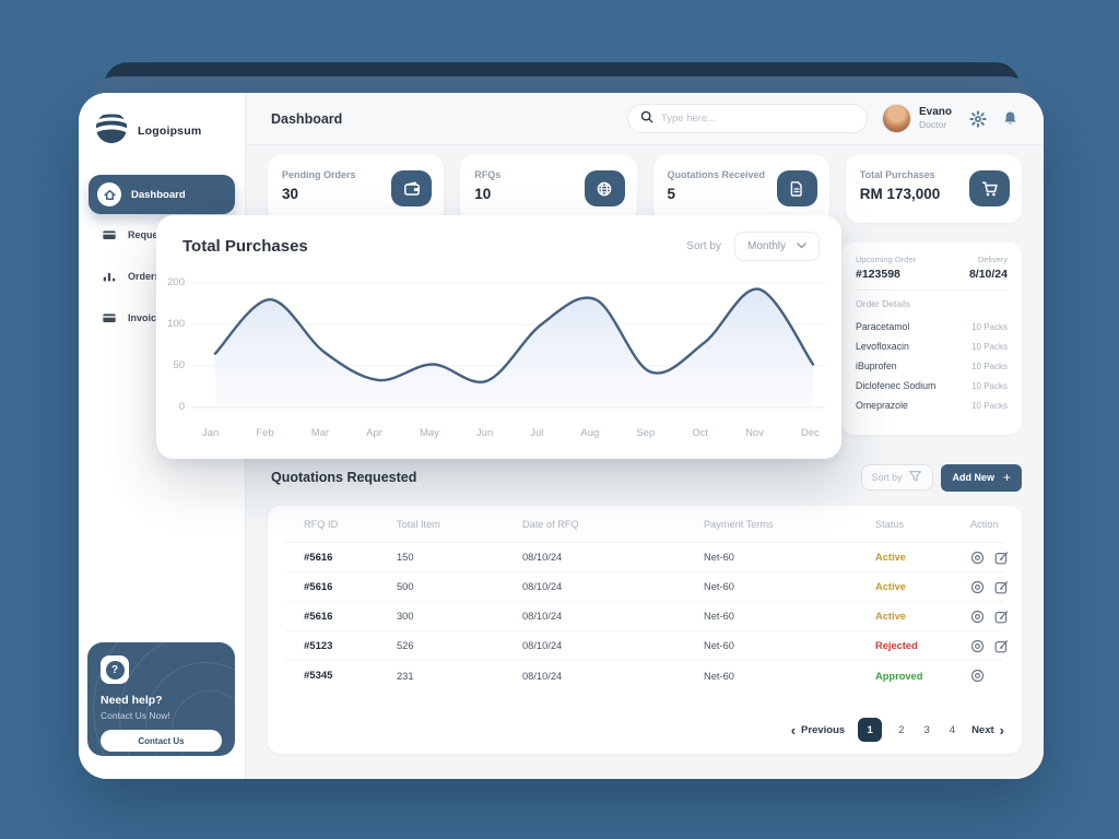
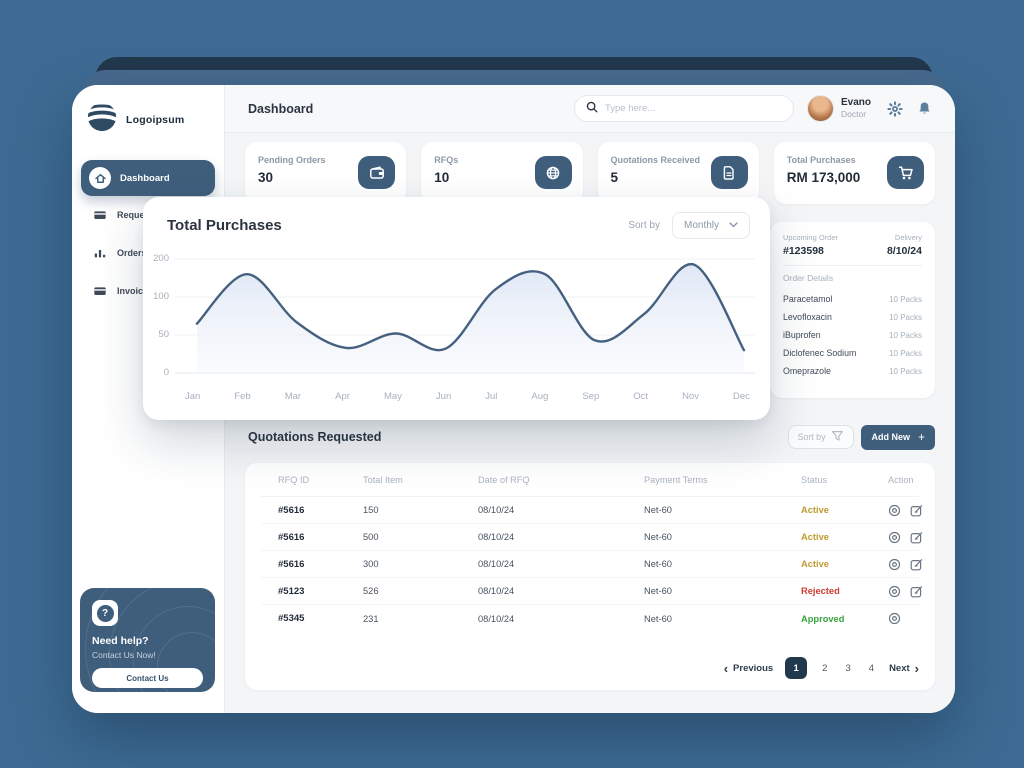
Jul: 100 -> 120
Dec: 50 -> 30
